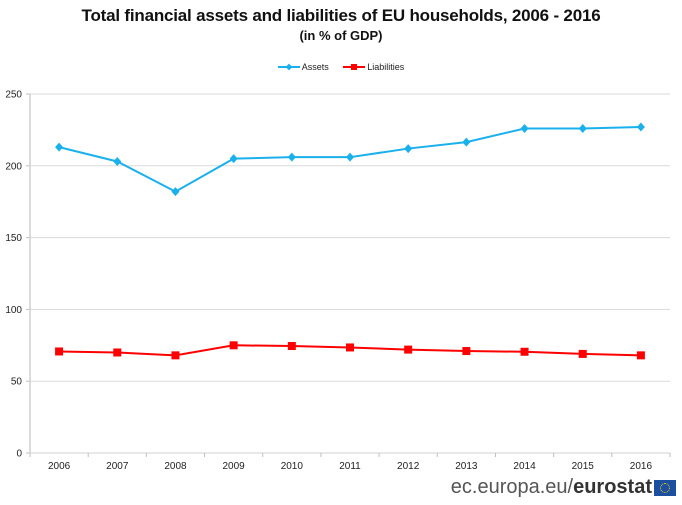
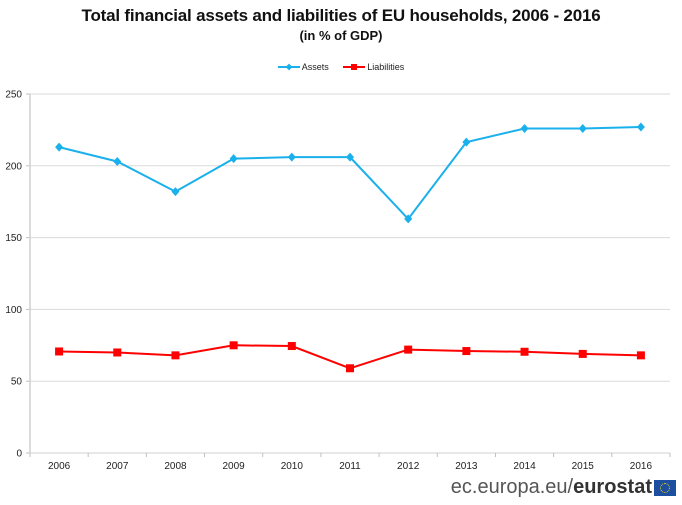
Liabilities/2011: 74 -> 59
Assets/2012: 212 -> 163
